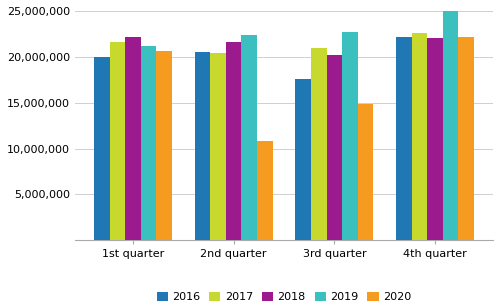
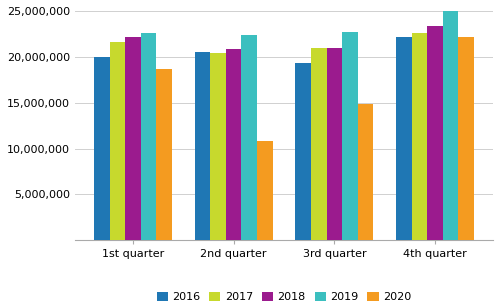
2019/1st quarter: 21,200,000 -> 22,600,000
2020/1st quarter: 20,600,000 -> 18,700,000
2018/2nd quarter: 21,600,000 -> 20,800,000
2016/3rd quarter: 17,600,000 -> 19,300,000
2018/3rd quarter: 20,200,000 -> 21,000,000
2018/4th quarter: 22,000,000 -> 23,400,000
